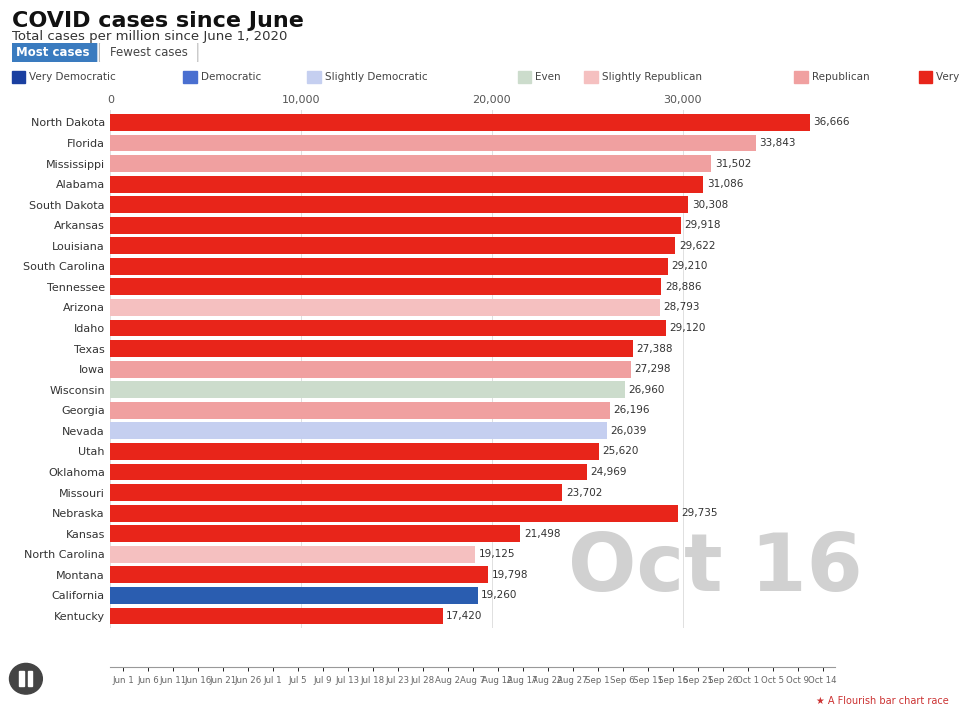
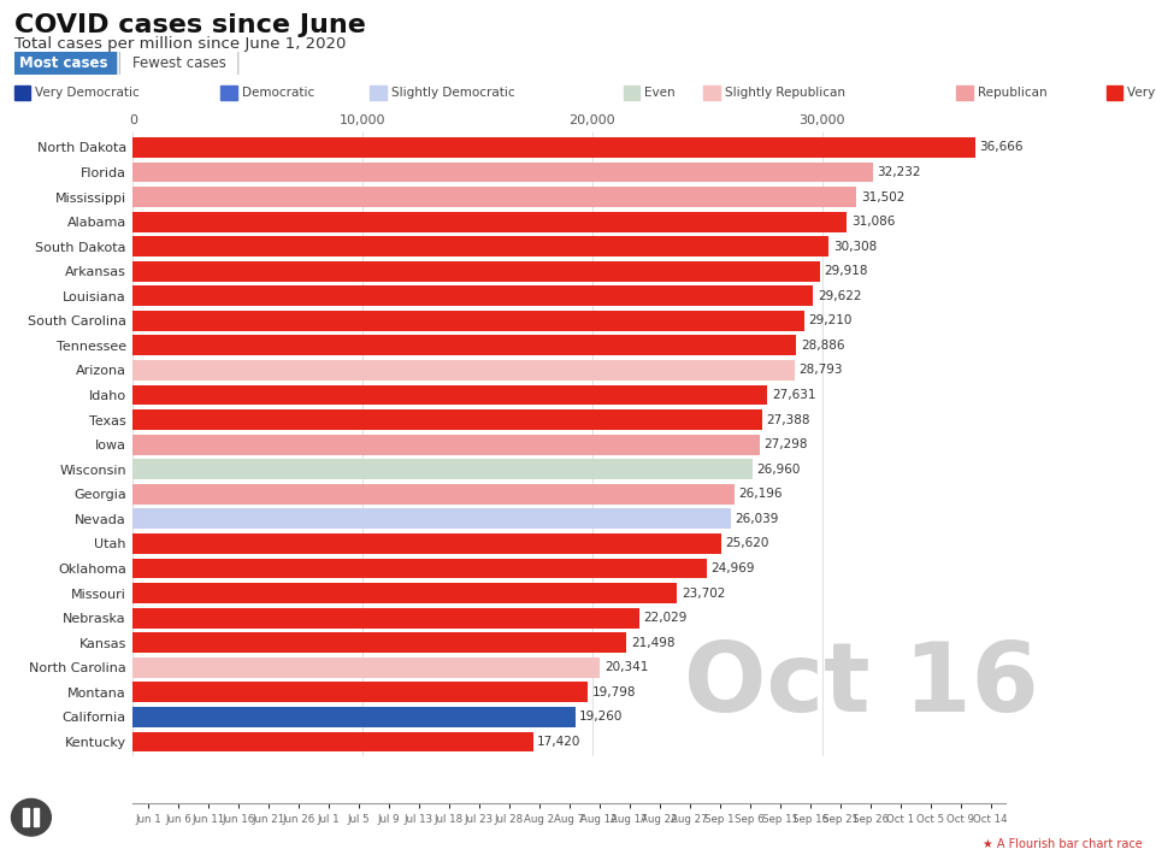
Florida: 33,843 -> 32,232
Idaho: 29,120 -> 27,631
Nebraska: 29,735 -> 22,029
North Carolina: 19,125 -> 20,341
